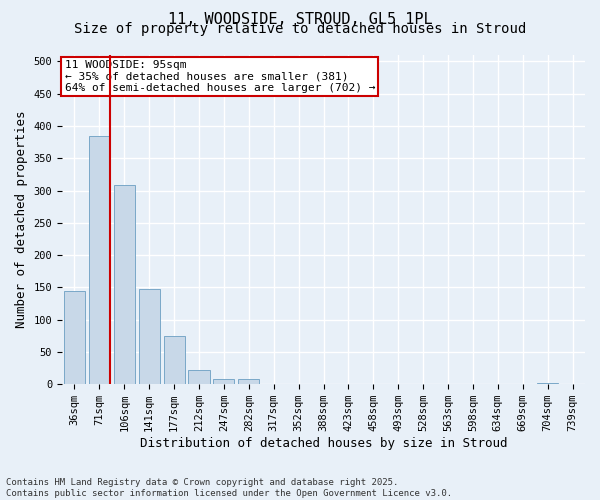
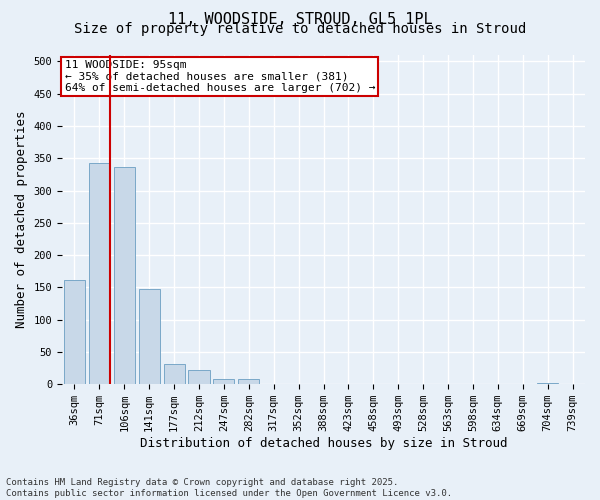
36sqm: 145 -> 162
71sqm: 385 -> 342
106sqm: 308 -> 336
177sqm: 74 -> 32
